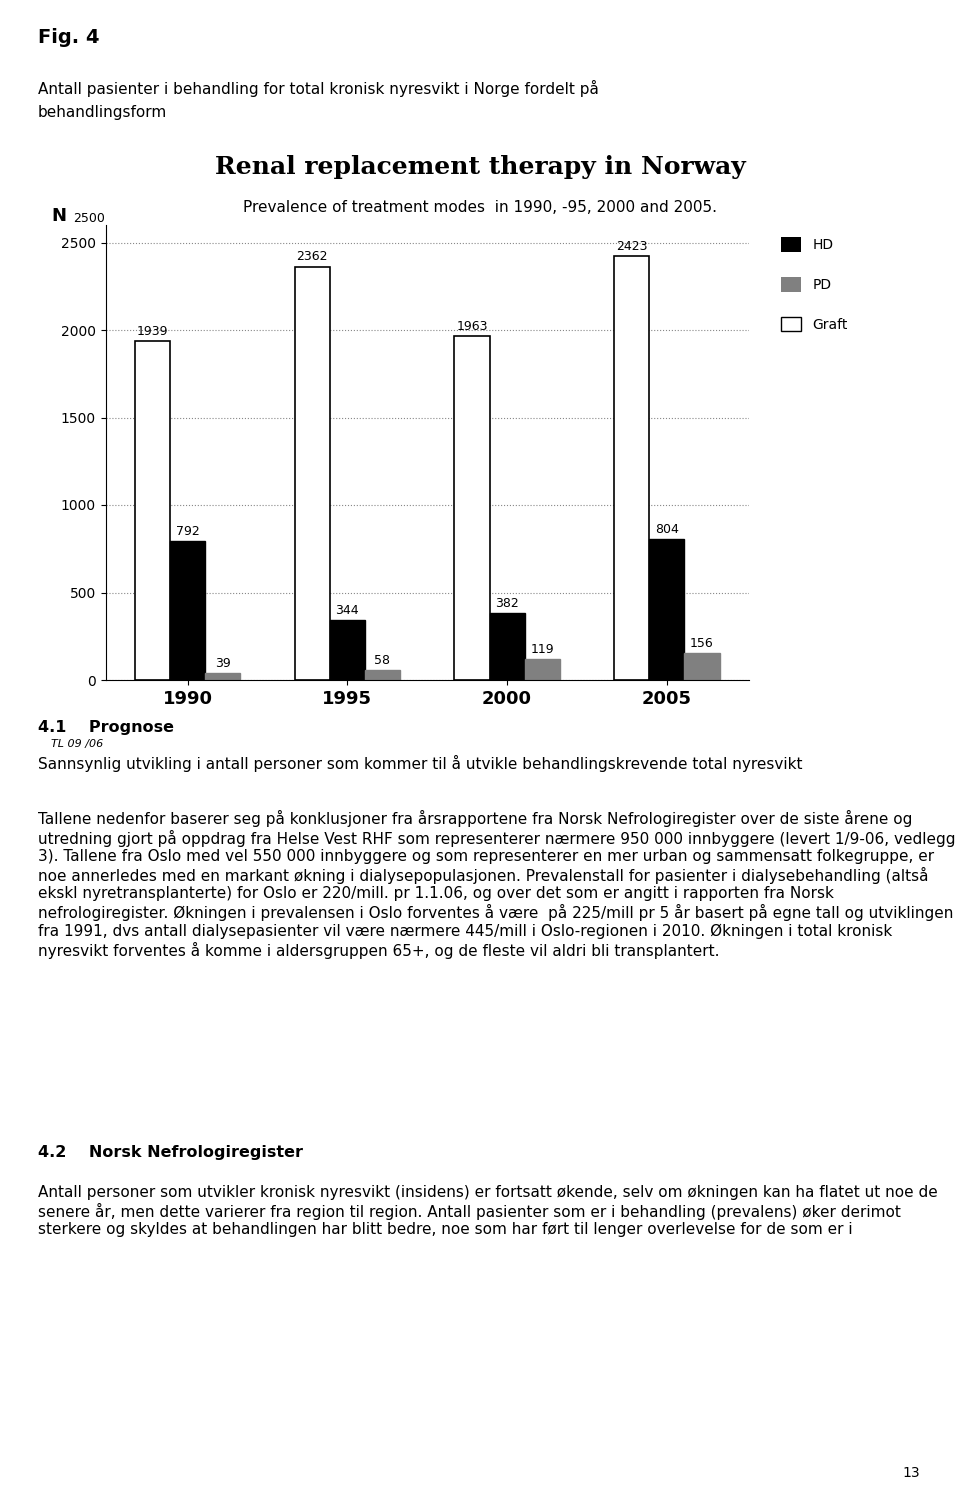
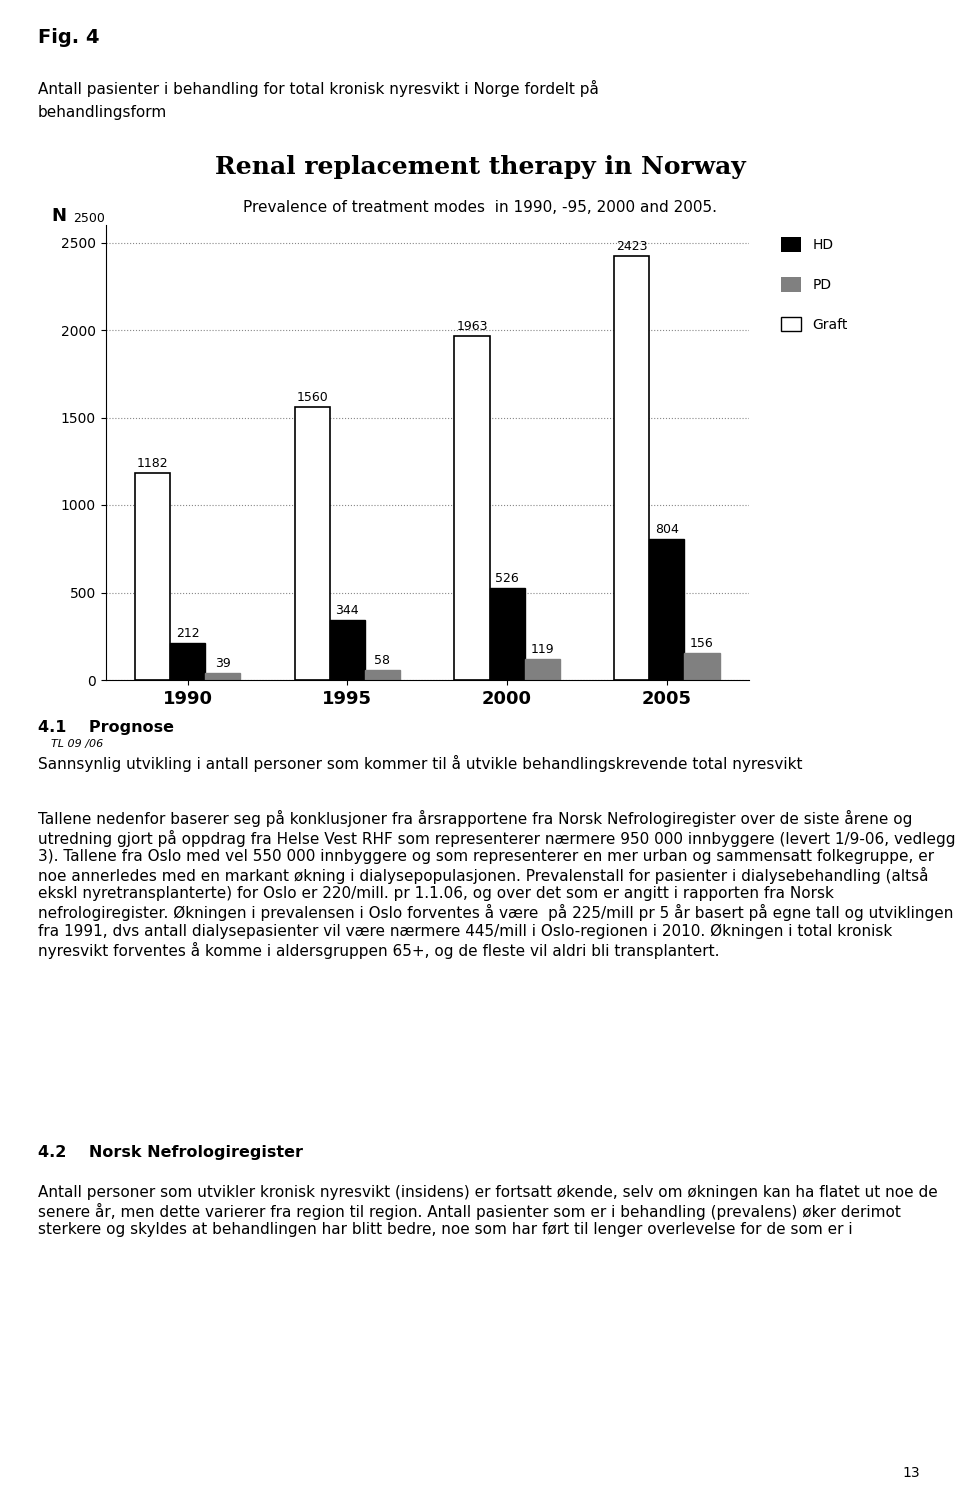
Graft/1990: 1939 -> 1182
HD/1990: 792 -> 212
Graft/1995: 2362 -> 1560
HD/2000: 382 -> 526
